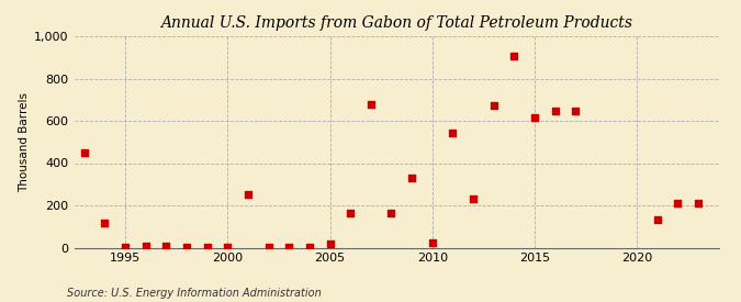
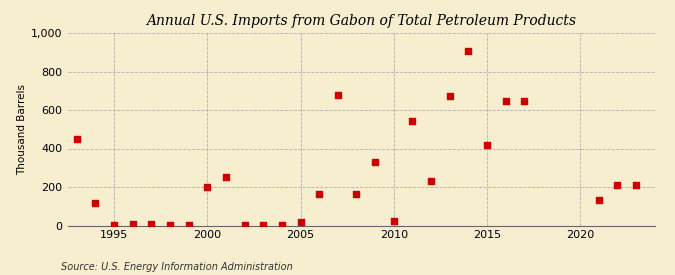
2000: 0 -> 200
2015: 620 -> 420
